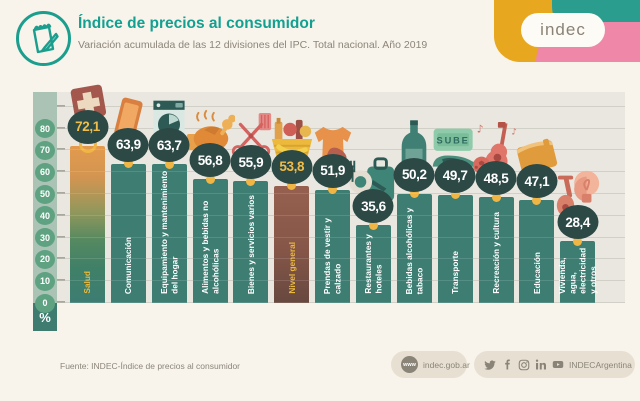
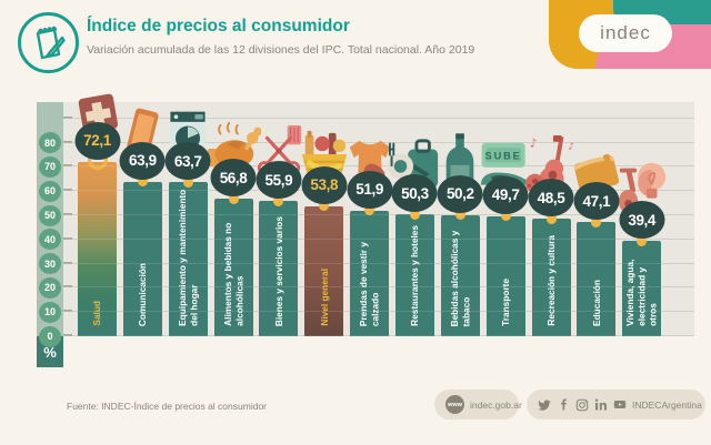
Restaurantes y hoteles: 35,6 -> 50,3
Vivienda, agua, electricidad y otros: 28,4 -> 39,4
